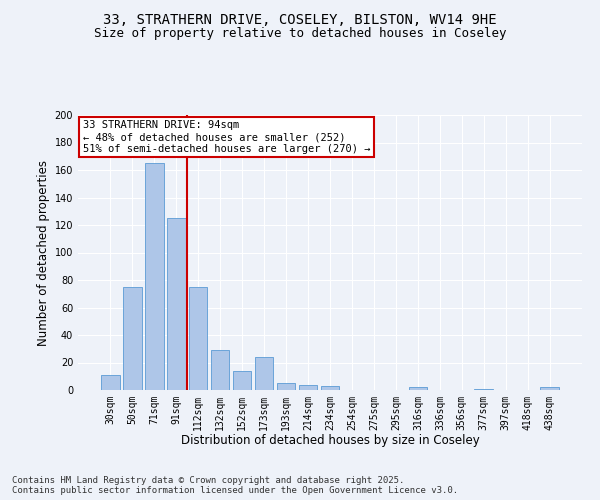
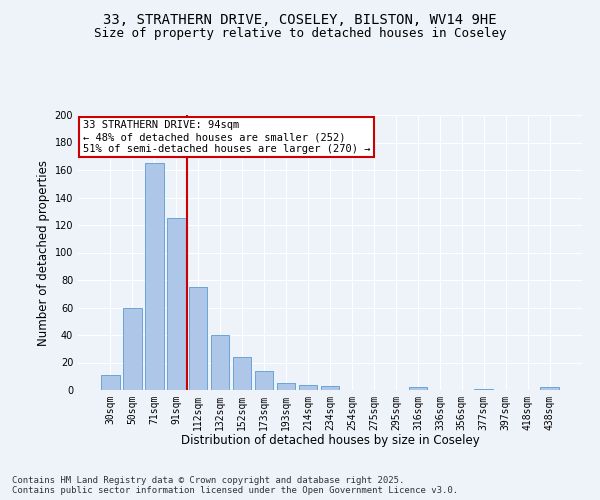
50sqm: 75 -> 60
132sqm: 29 -> 40
152sqm: 14 -> 24
173sqm: 24 -> 14
